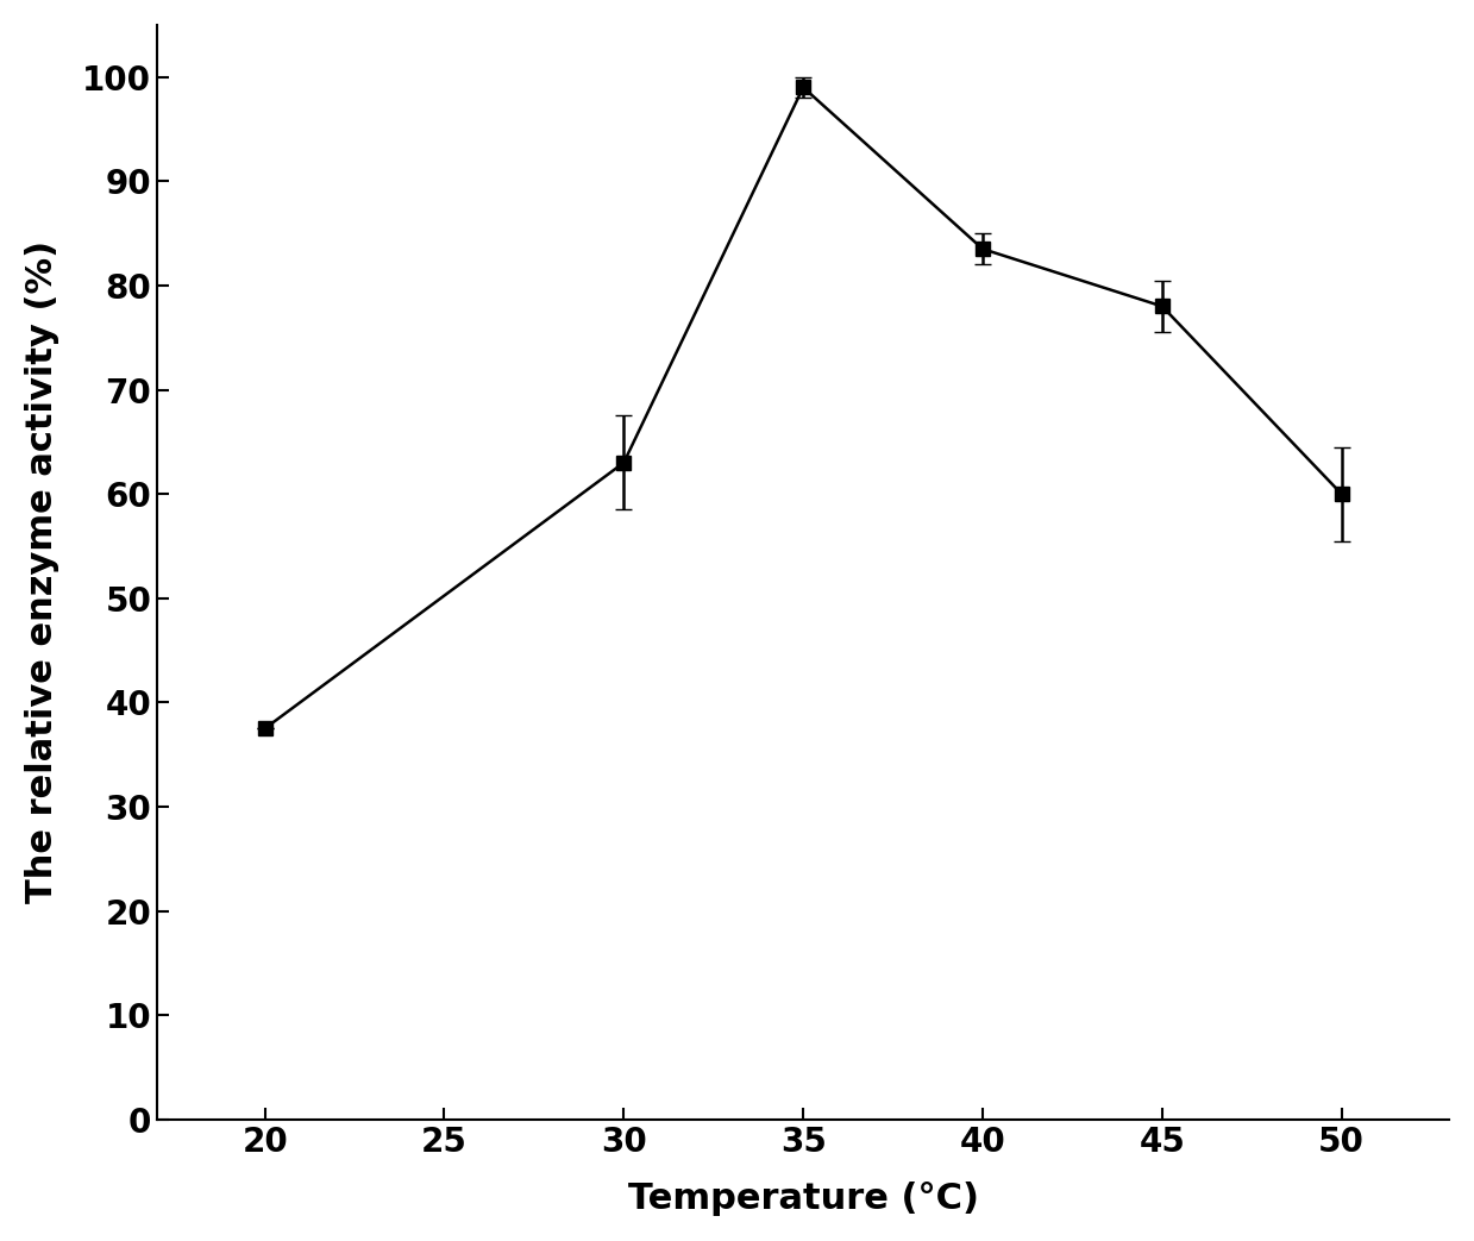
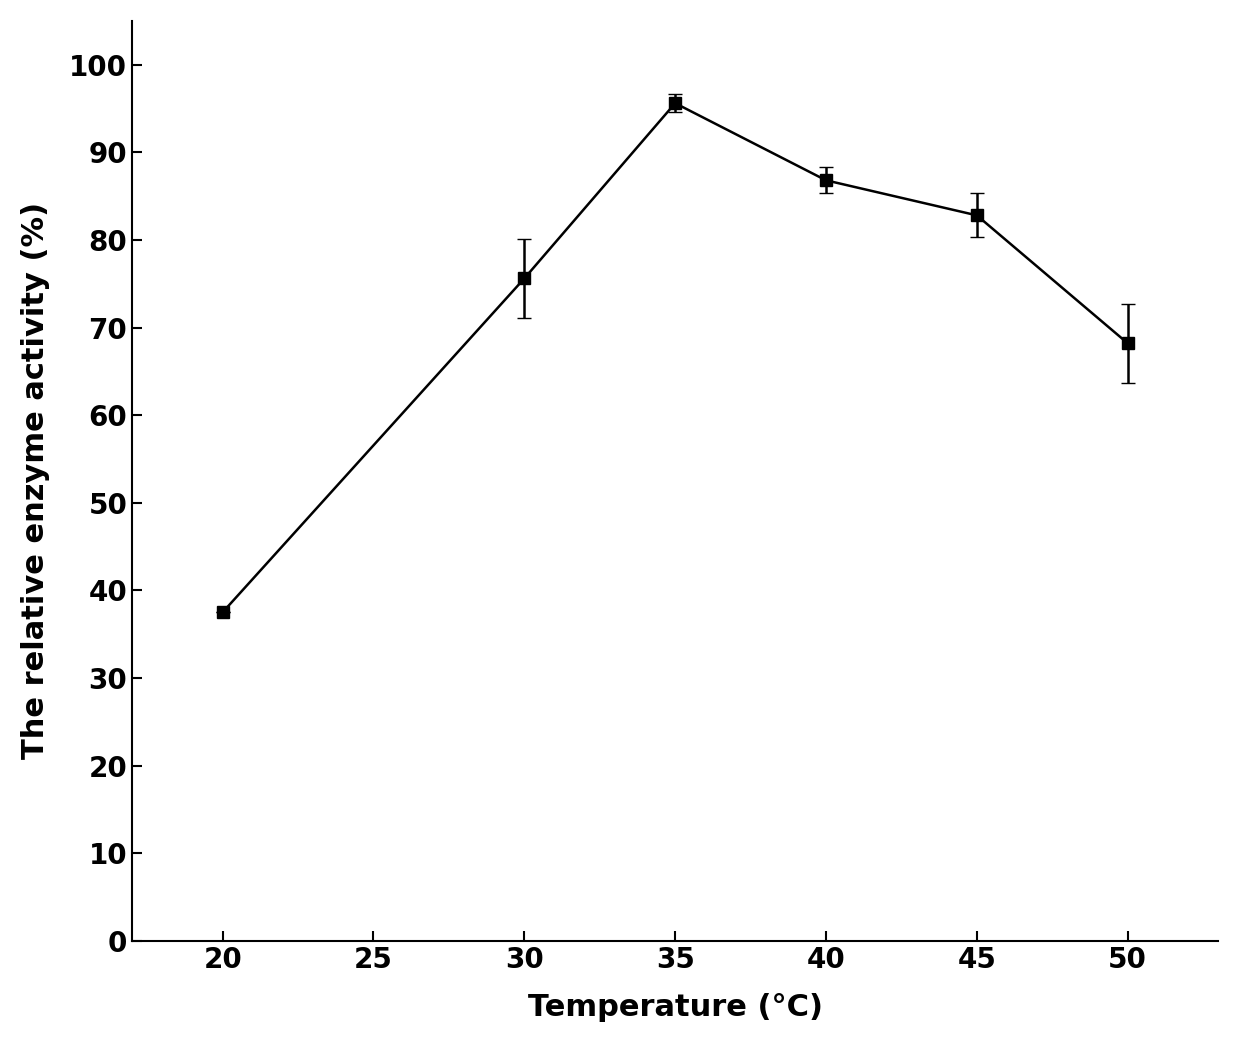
30: 63.0 -> 75.6
35: 99.0 -> 95.6
40: 83.5 -> 86.8
45: 78.0 -> 82.8
50: 60.0 -> 68.2
